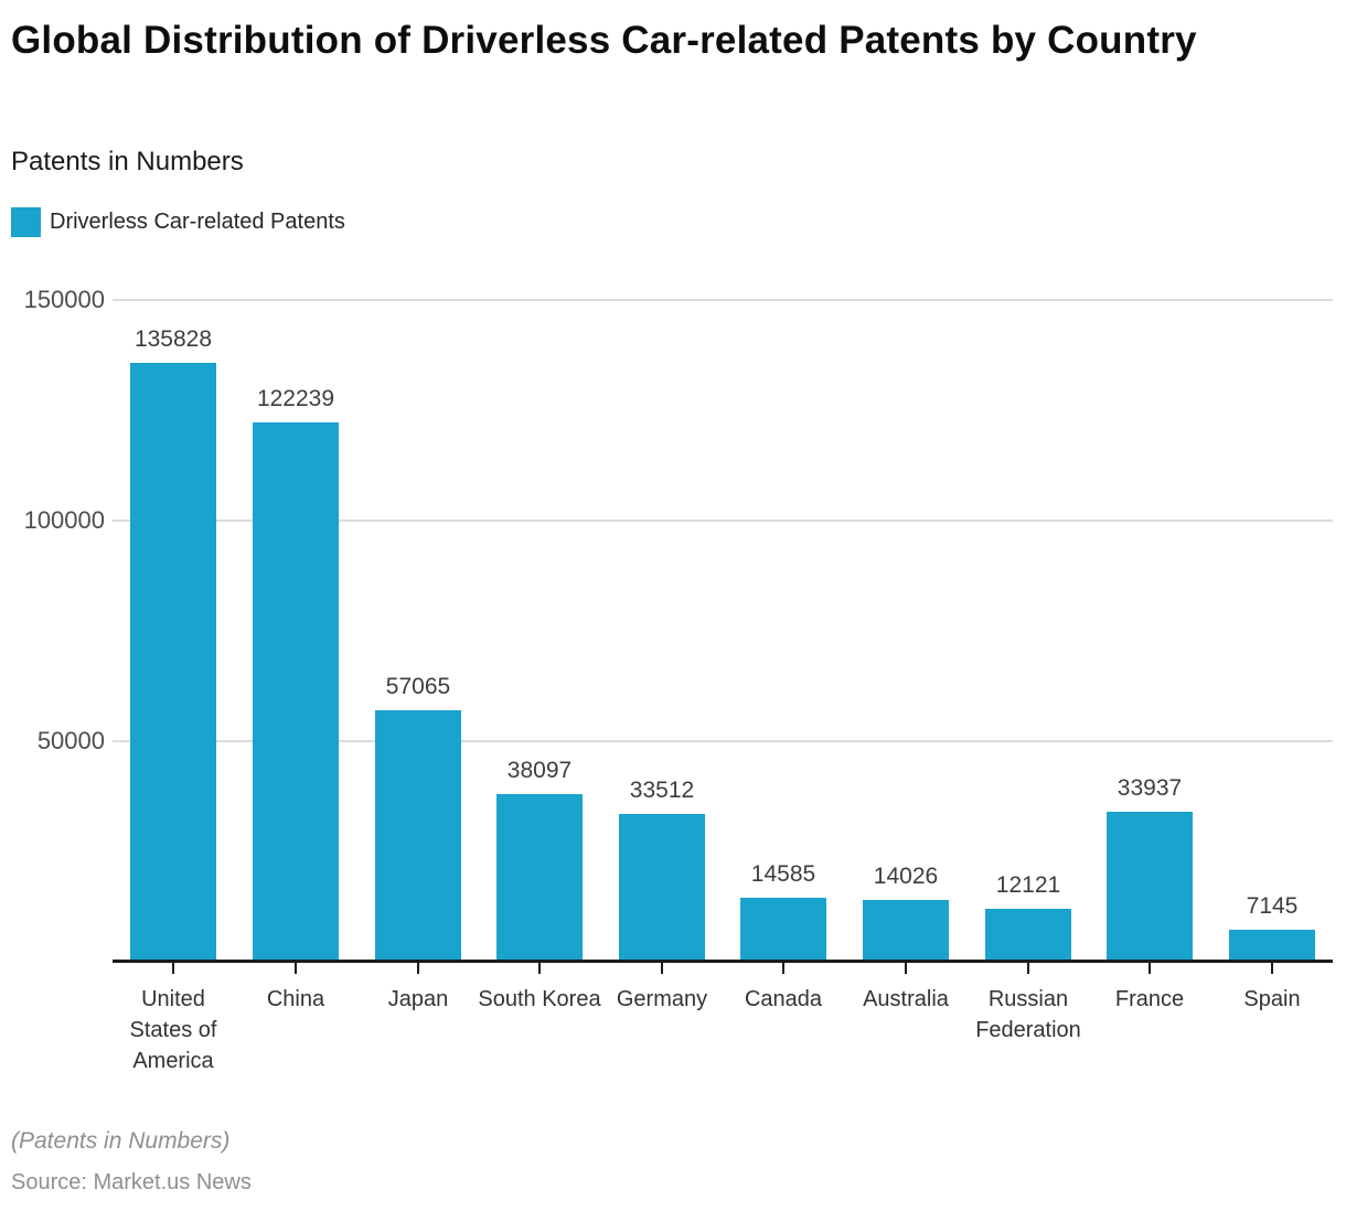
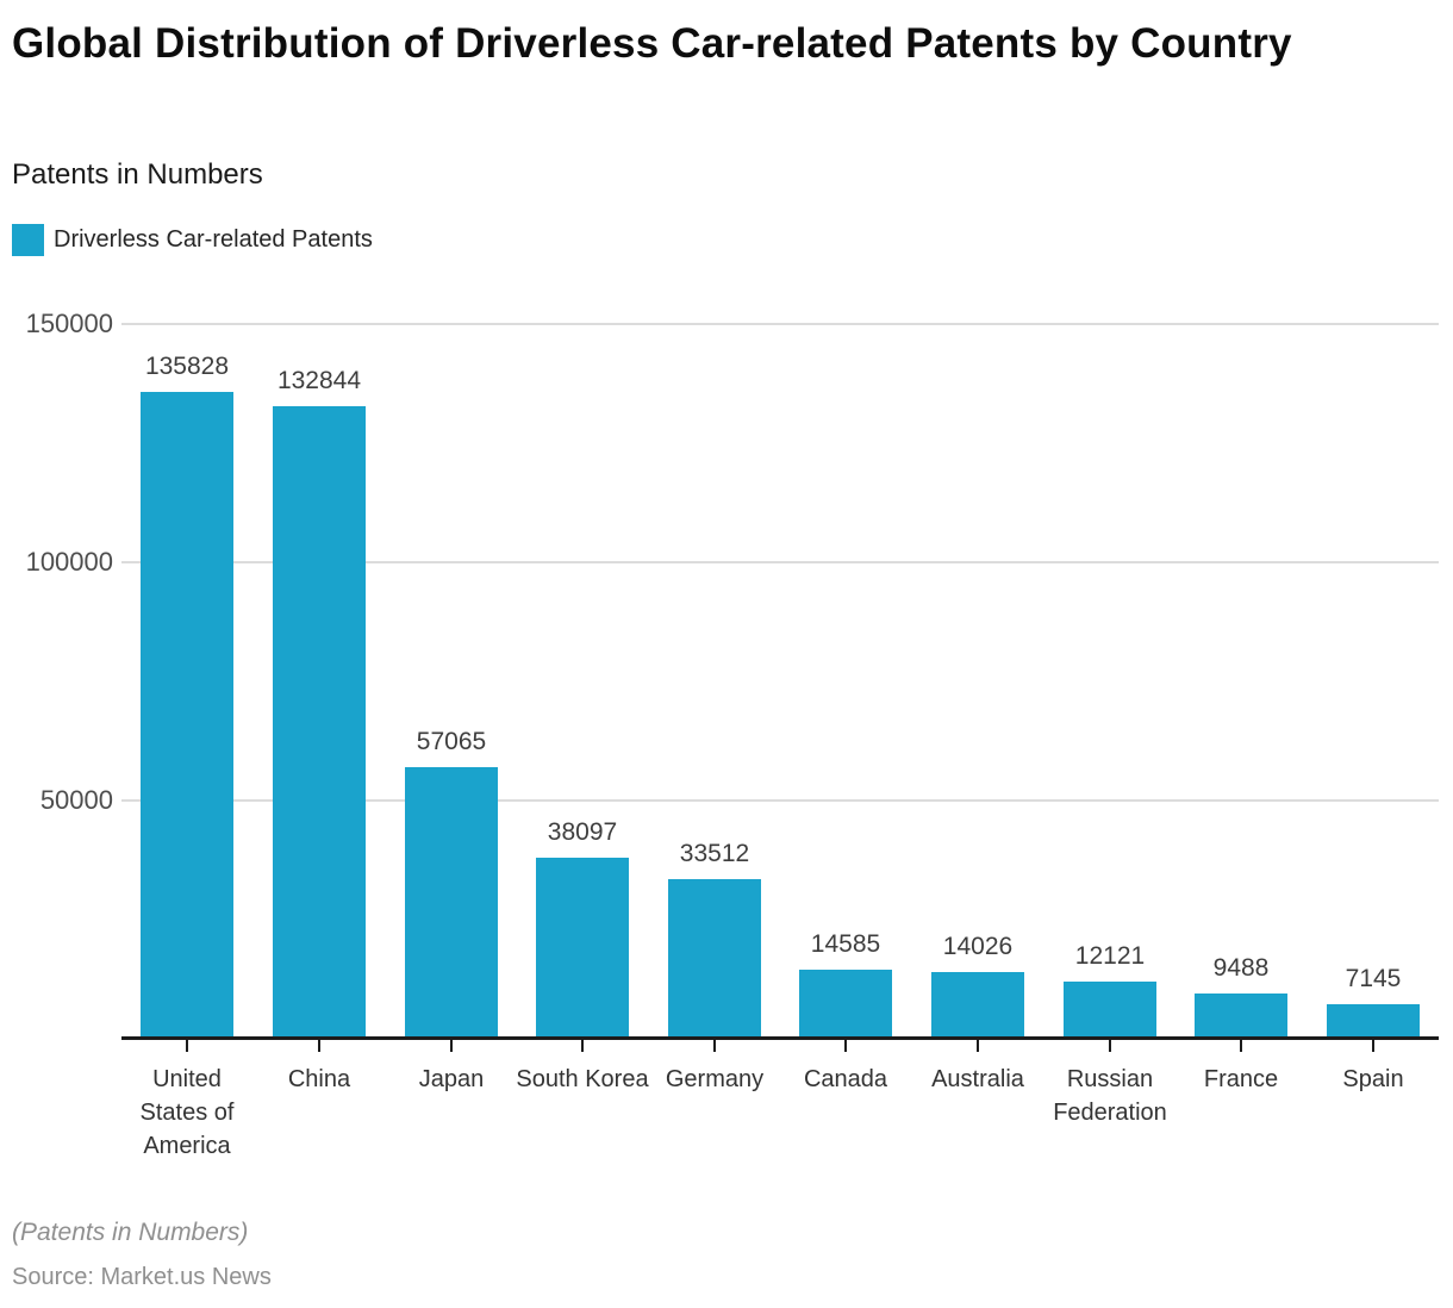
China: 122239 -> 132844
France: 33937 -> 9488
